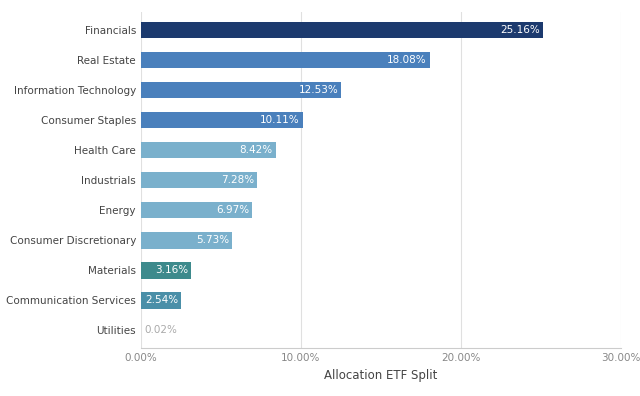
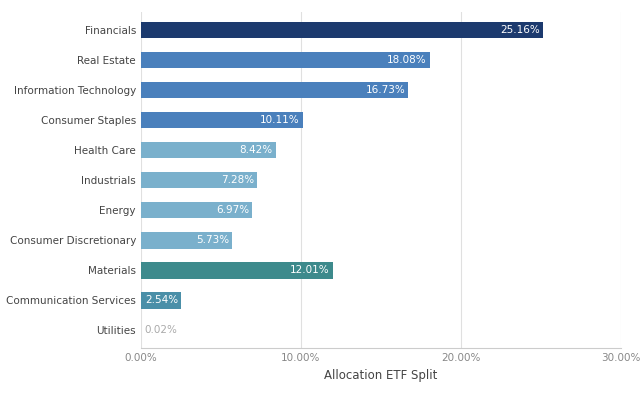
Information Technology: 12.53% -> 16.73%
Materials: 3.16% -> 12.01%
